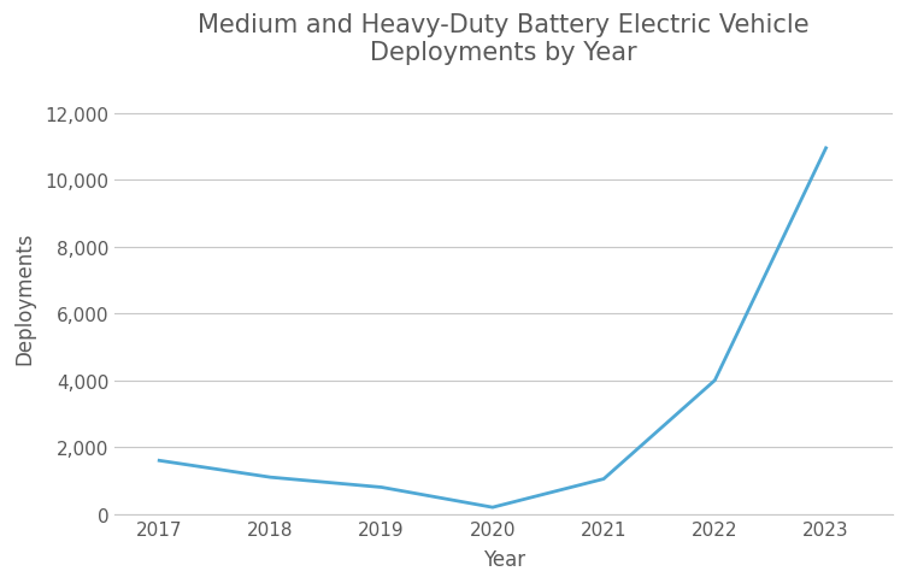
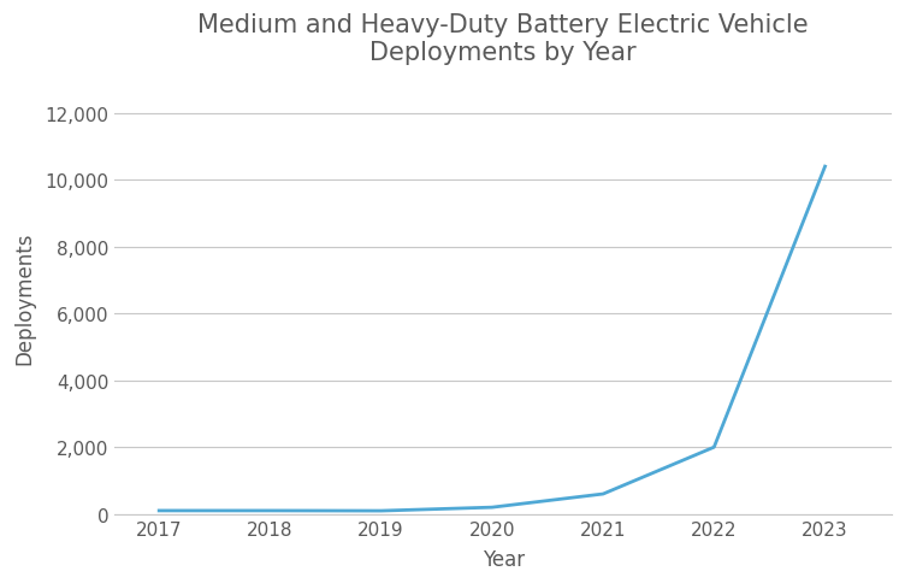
2017: 1,600 -> 100
2018: 1,100 -> 100
2019: 800 -> 100
2021: 1,050 -> 600
2022: 4,000 -> 2,000
2023: 10,950 -> 10,400
